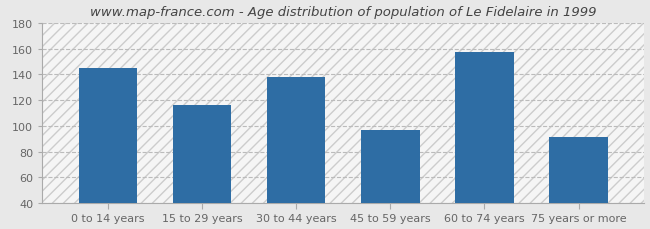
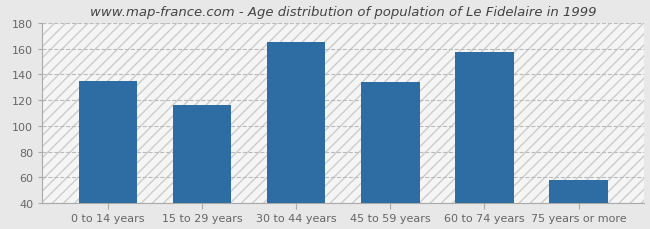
0 to 14 years: 145 -> 135
30 to 44 years: 138 -> 165
45 to 59 years: 97 -> 134
75 years or more: 91 -> 58
